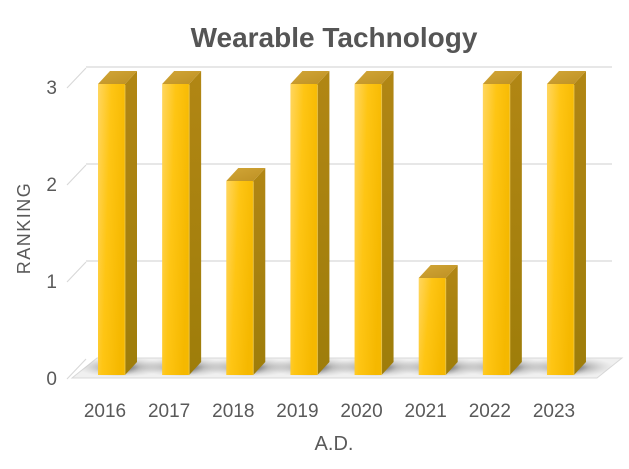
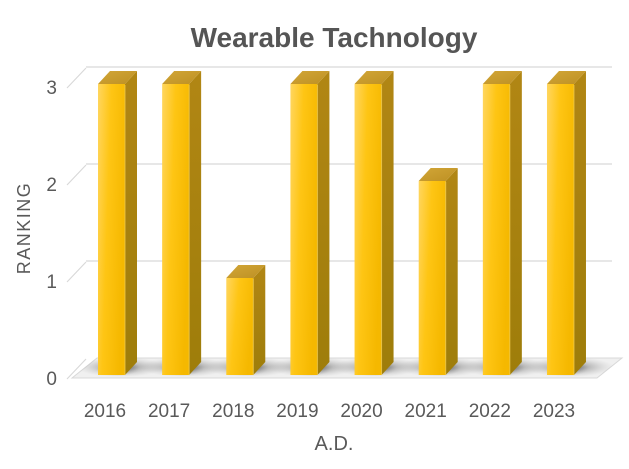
2018: 2 -> 1
2021: 1 -> 2
